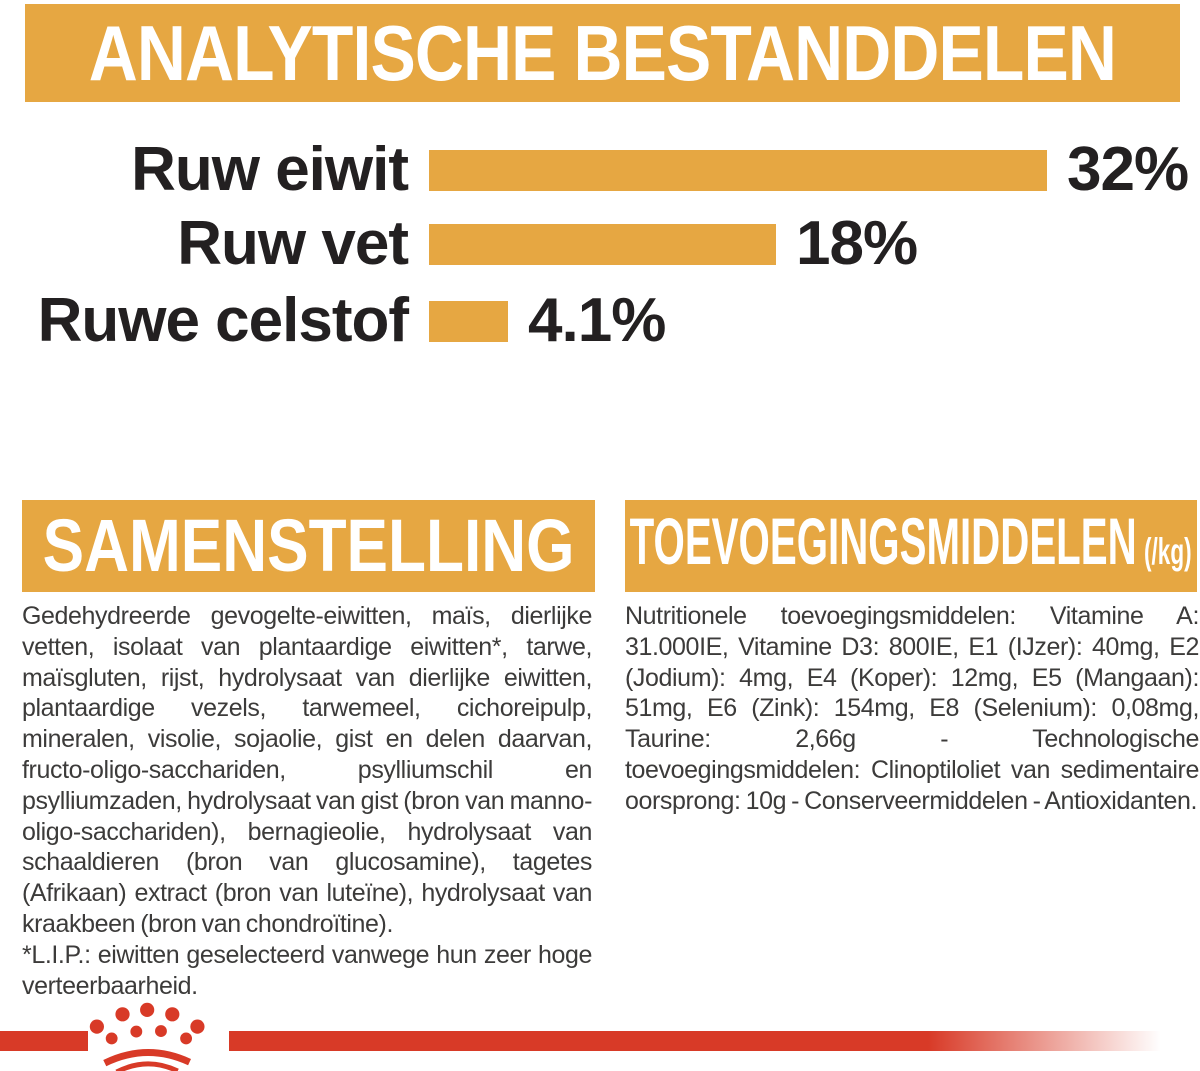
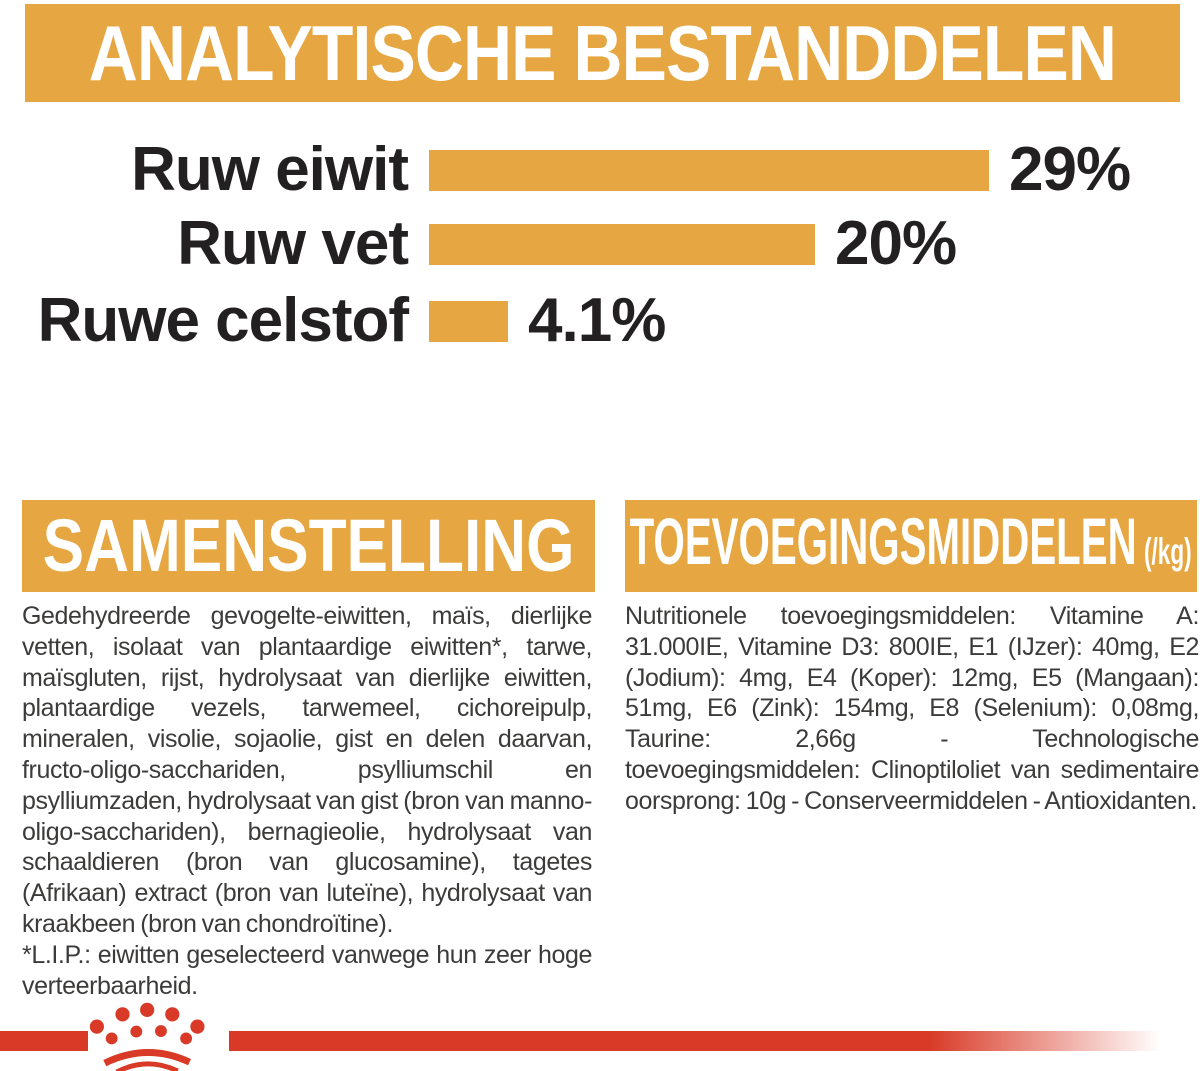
Ruw eiwit: 32% -> 29%
Ruw vet: 18% -> 20%
